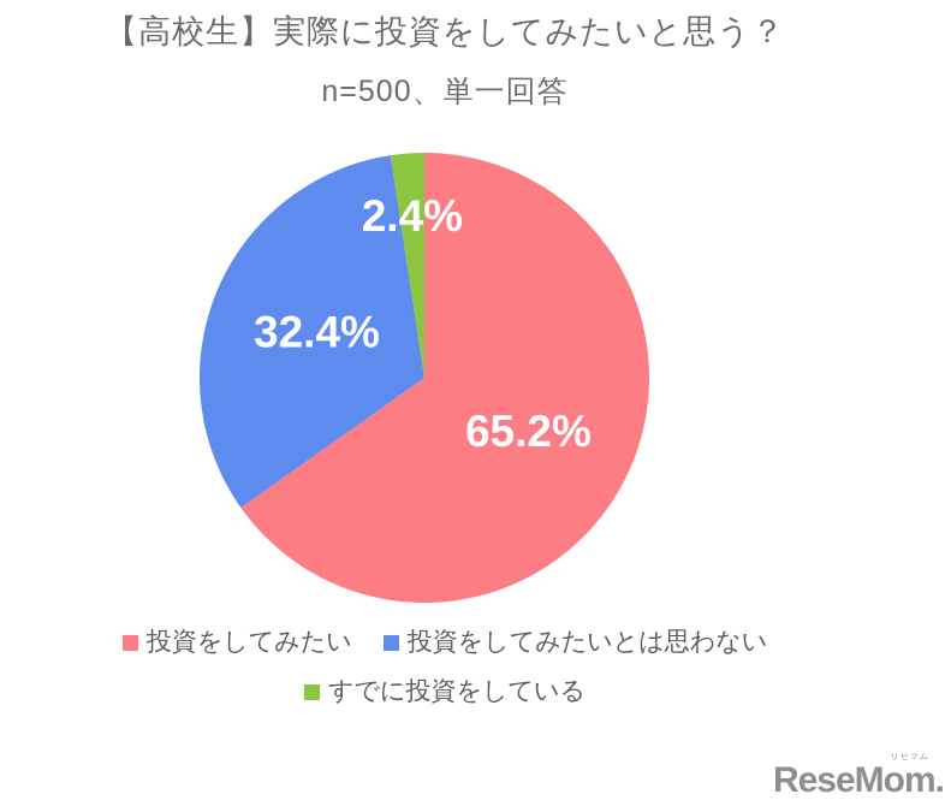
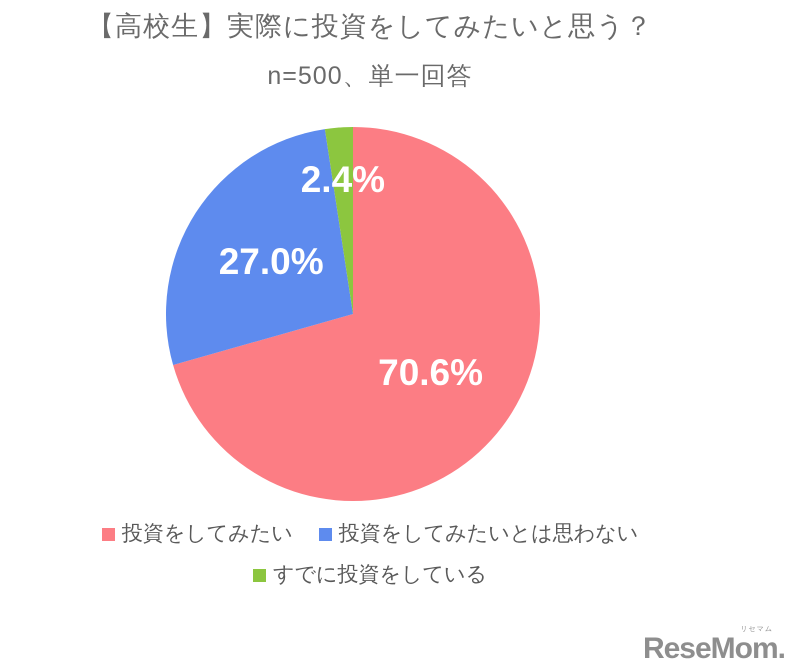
投資をしてみたい: 65.2% -> 70.6%
投資をしてみたいとは思わない: 32.4% -> 27.0%
